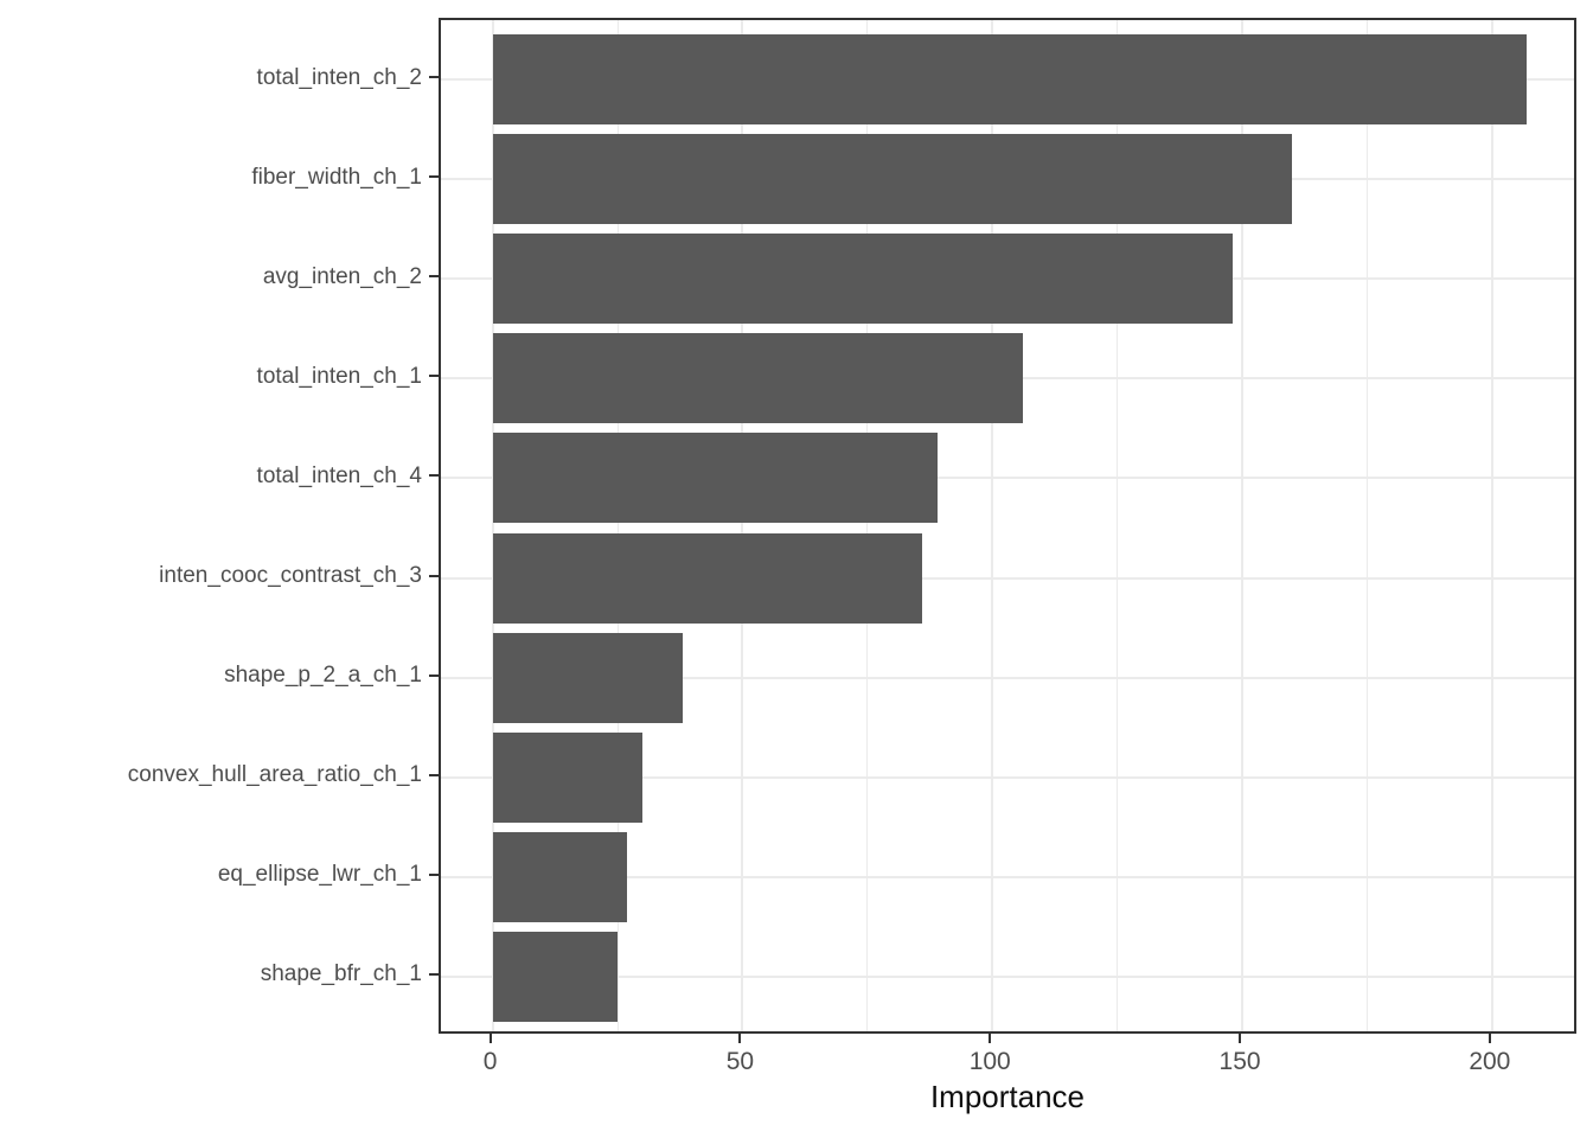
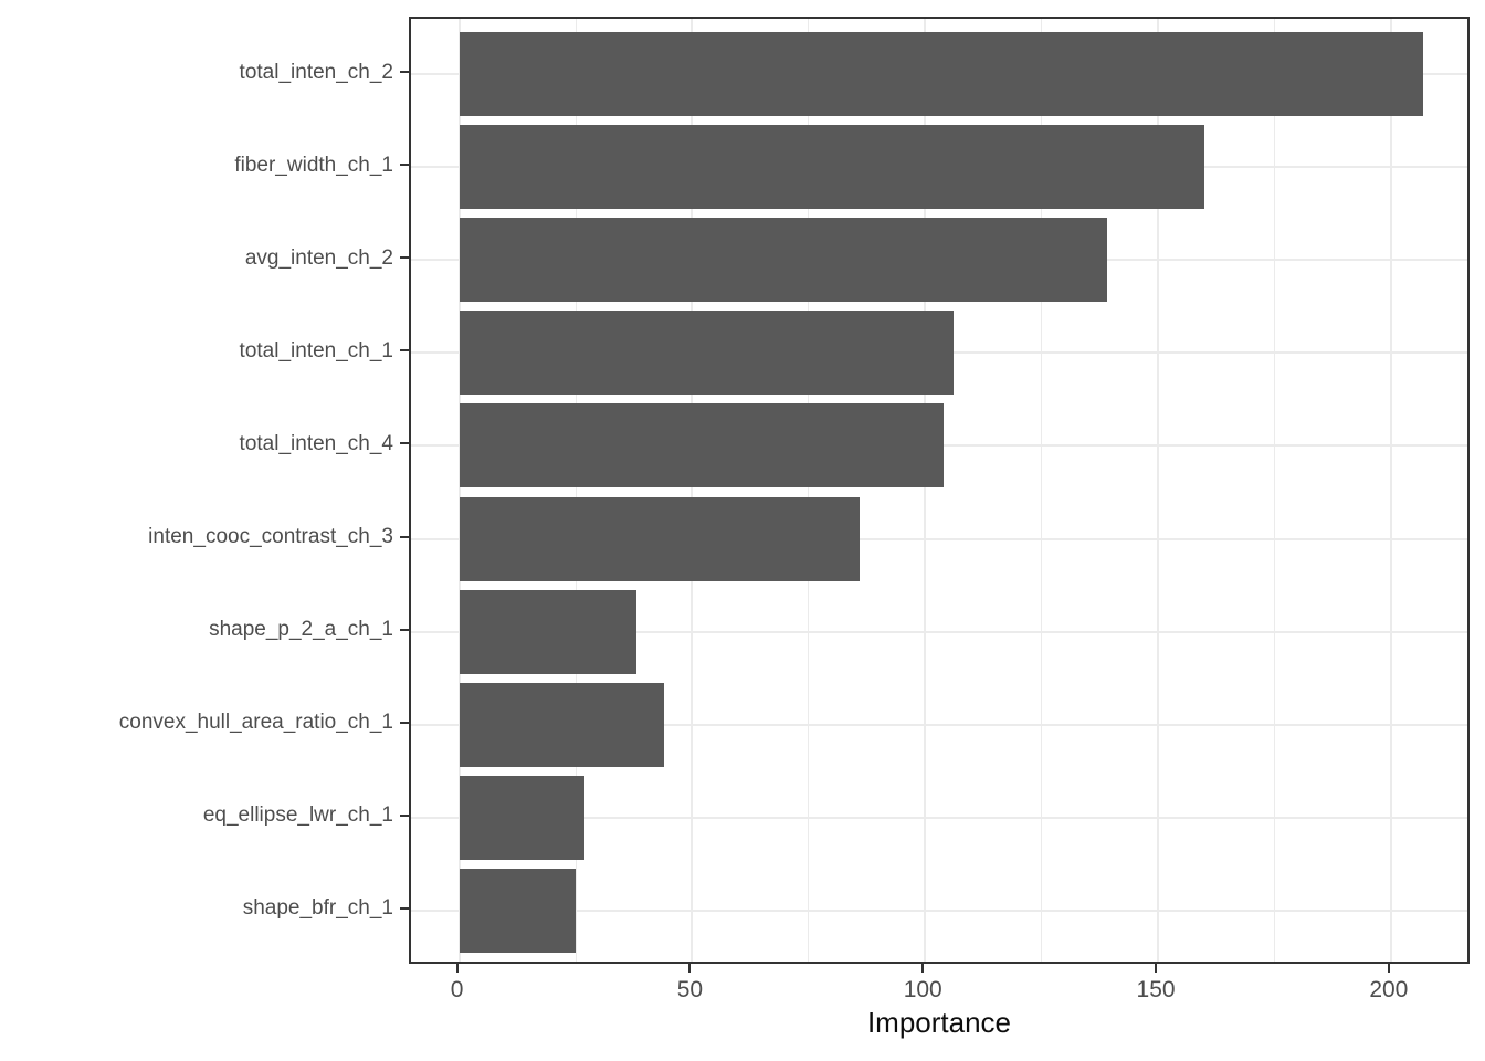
avg_inten_ch_2: 148 -> 139
total_inten_ch_4: 89 -> 104
convex_hull_area_ratio_ch_1: 30 -> 44
